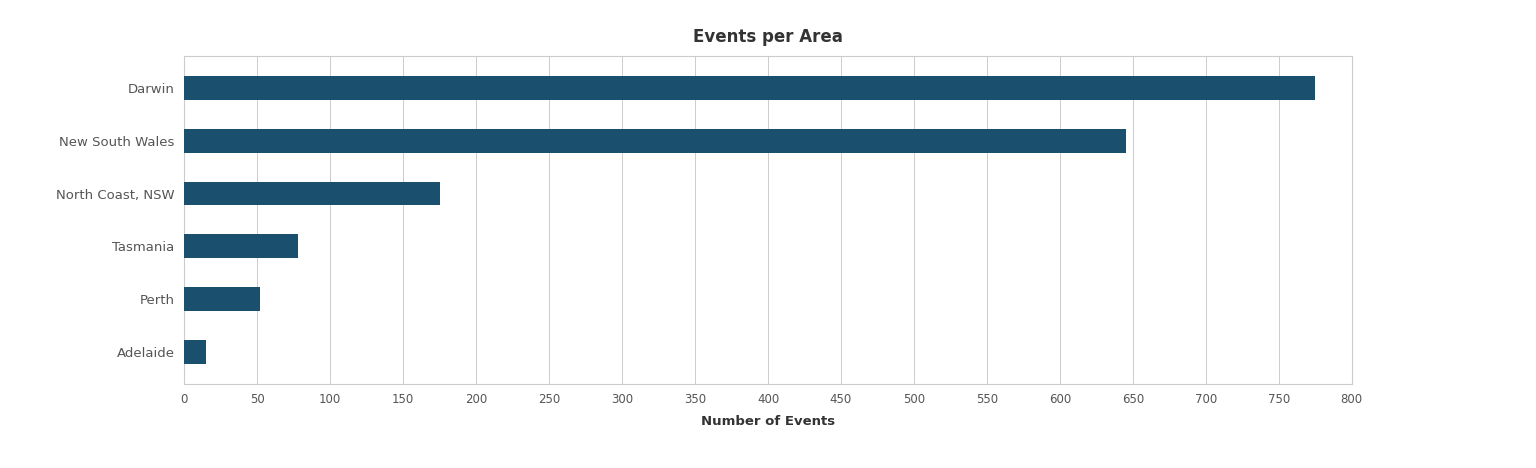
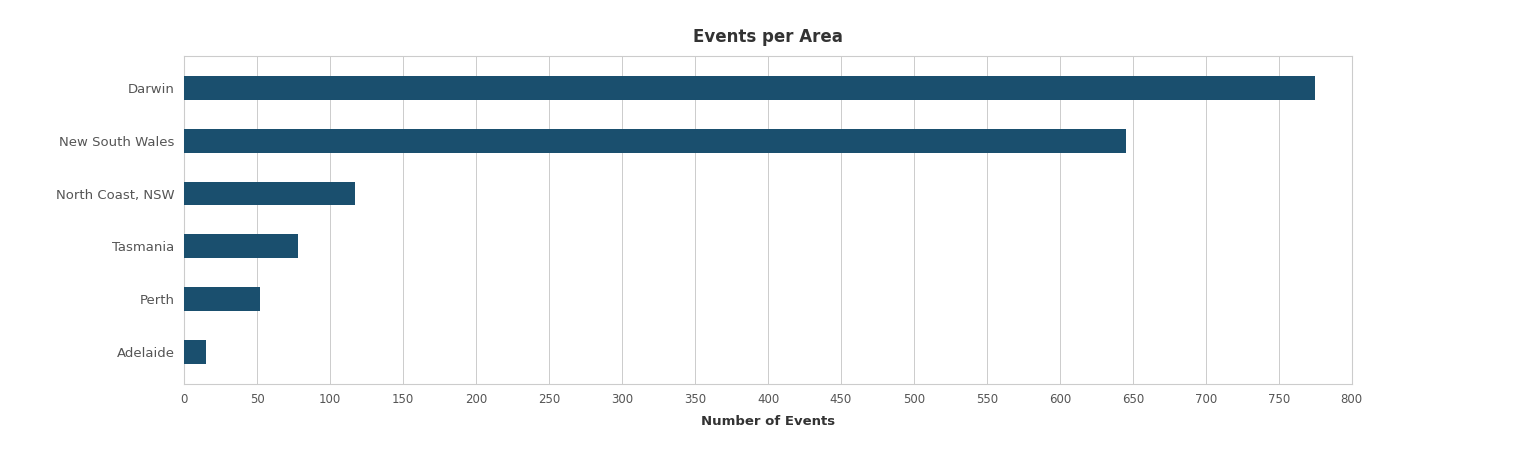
North Coast, NSW: 175 -> 117
